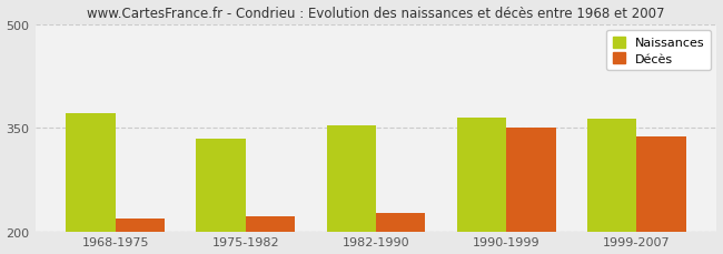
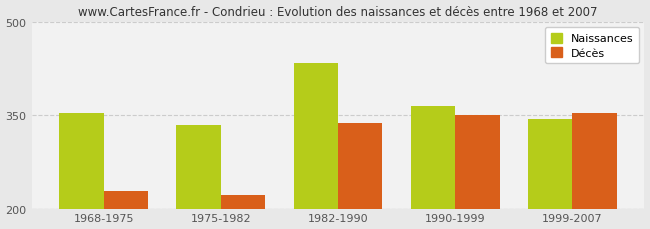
Naissances/1968-1975: 371 -> 354
Décès/1968-1975: 218 -> 228
Naissances/1982-1990: 354 -> 434
Décès/1982-1990: 226 -> 338
Naissances/1999-2007: 363 -> 344
Décès/1999-2007: 337 -> 354
